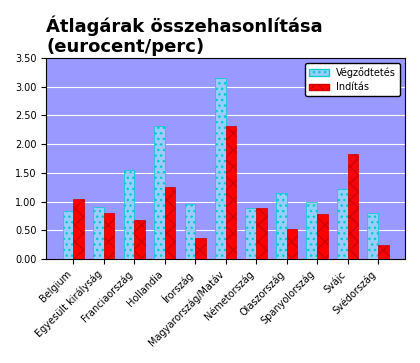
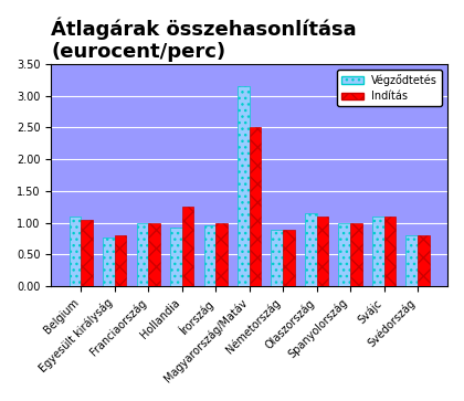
Végződtetés/Belgium: 0.84 -> 1.10
Végződtetés/Egyesült királyság: 0.90 -> 0.76
Végződtetés/Franciaország: 1.54 -> 1.00
Indítás/Franciaország: 0.68 -> 1.00
Végződtetés/Hollandia: 2.32 -> 0.93
Indítás/Írország: 0.36 -> 1.00
Indítás/Magyarország/Matáv: 2.32 -> 2.50
Indítás/Olaszország: 0.52 -> 1.10
Indítás/Spanyolország: 0.78 -> 1.00
Végződtetés/Svájc: 1.22 -> 1.10
Indítás/Svájc: 1.82 -> 1.10
Indítás/Svédország: 0.24 -> 0.80
